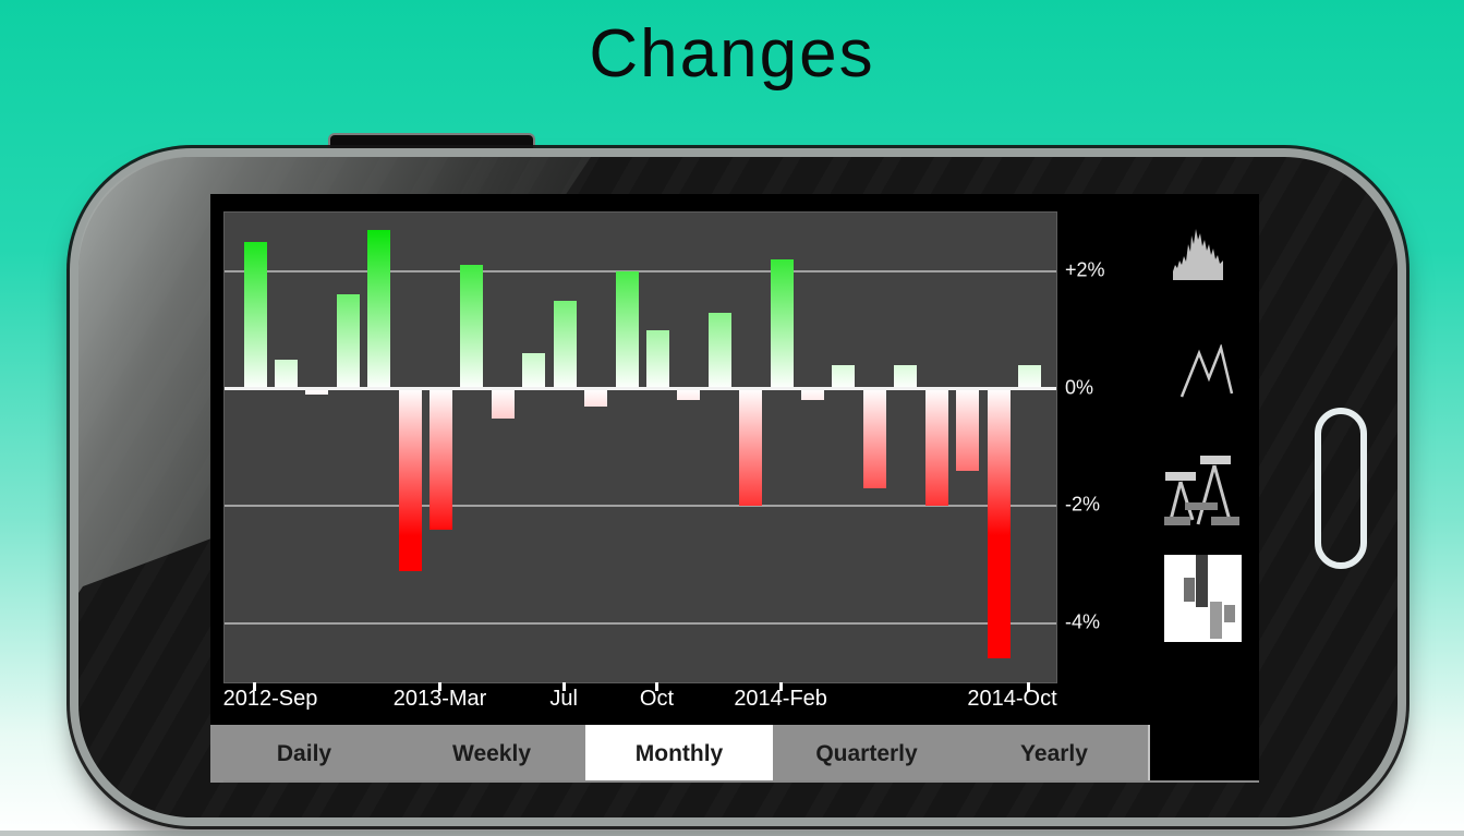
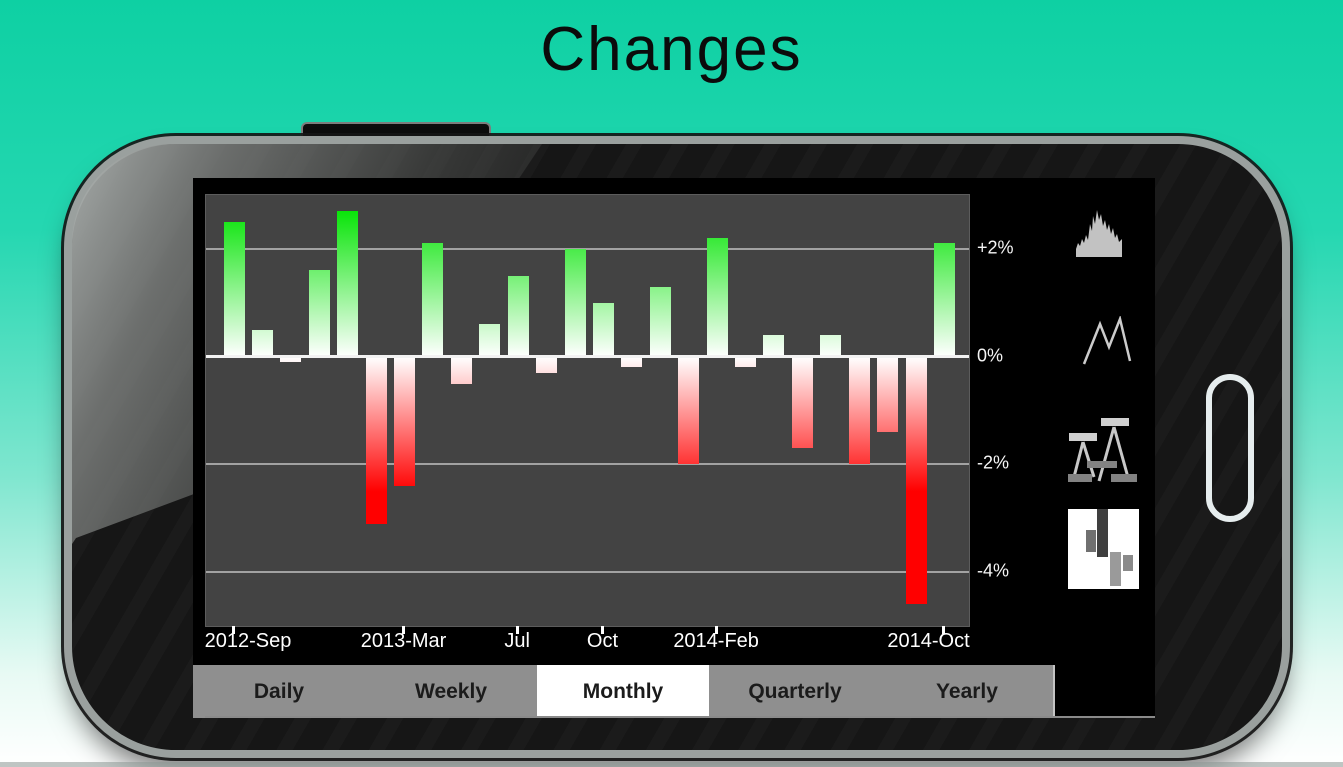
2014-Oct: 0.4% -> 2.1%
